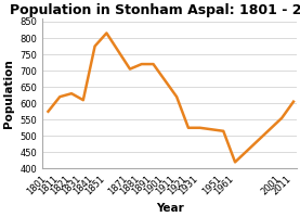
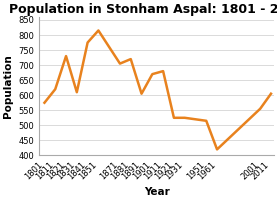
1821: 630 -> 730
1891: 720 -> 605
1911: 620 -> 680
